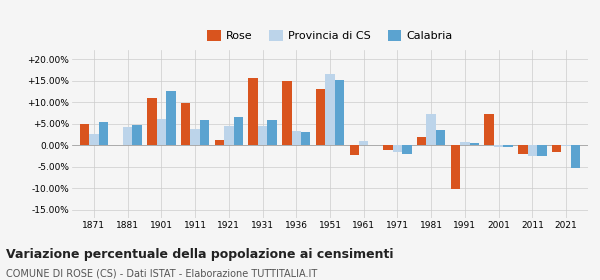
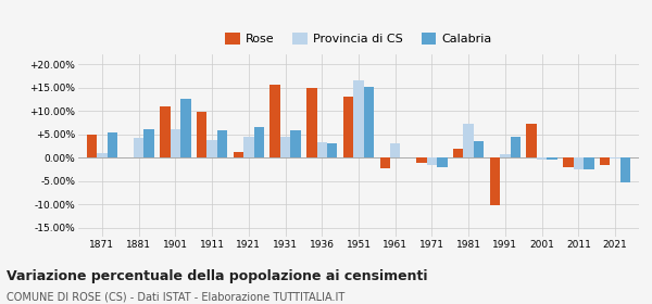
Provincia di CS/1871: 2.5% -> 1.0%
Calabria/1881: 4.7% -> 6.0%
Provincia di CS/1961: 1.0% -> 3.0%
Calabria/1991: 0.5% -> 4.5%
